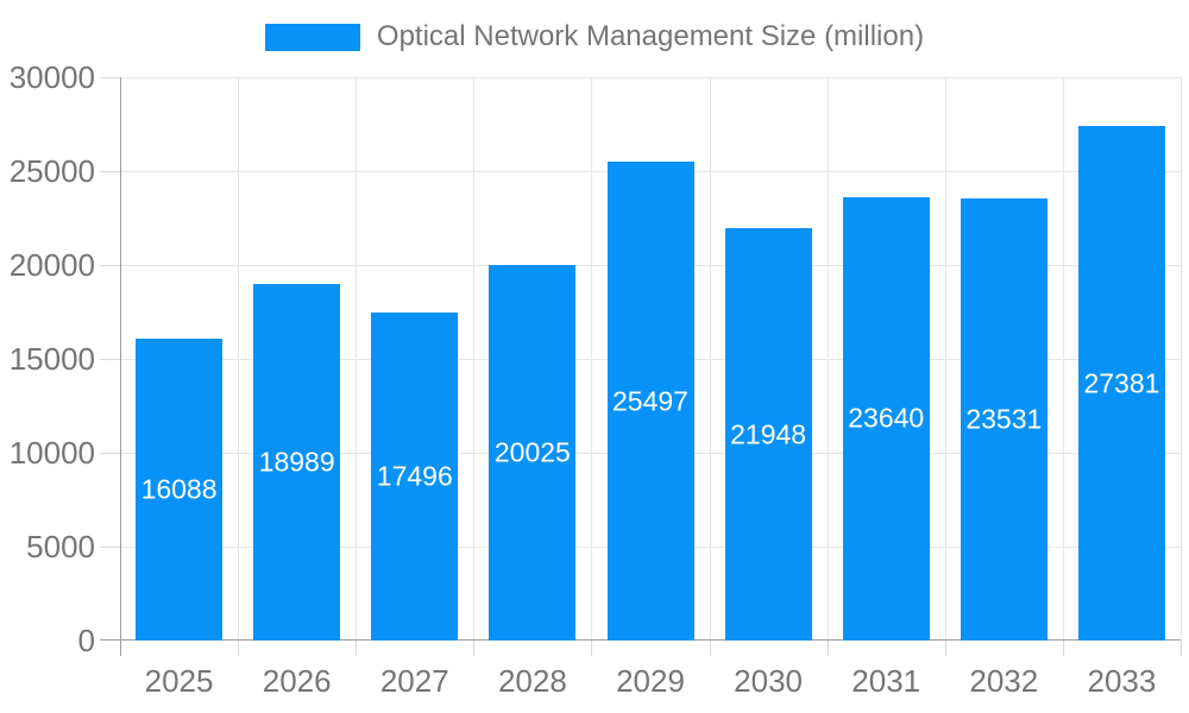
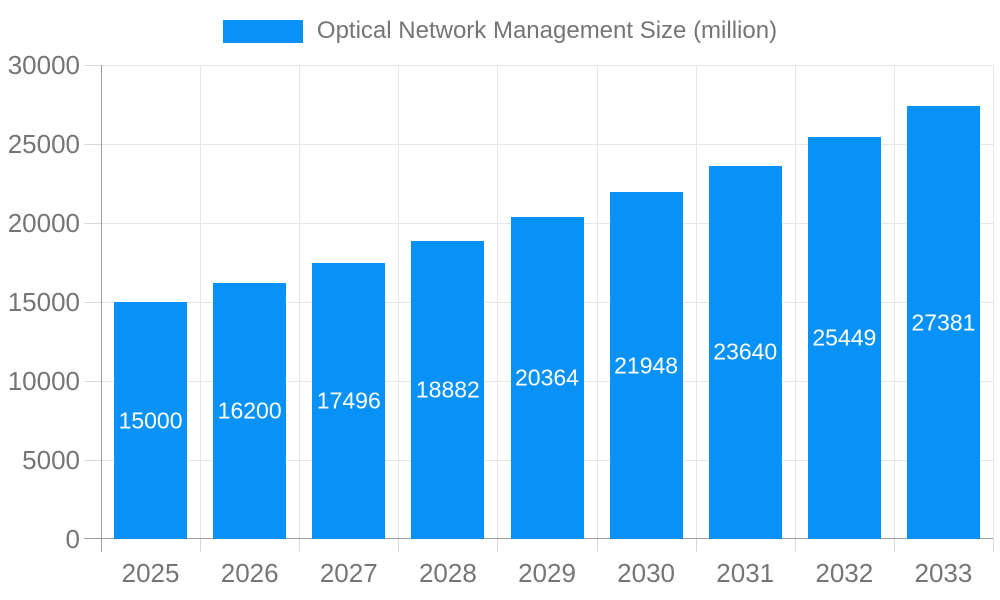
2025: 16088 -> 15000
2026: 18989 -> 16200
2028: 20025 -> 18882
2029: 25497 -> 20364
2032: 23531 -> 25449
